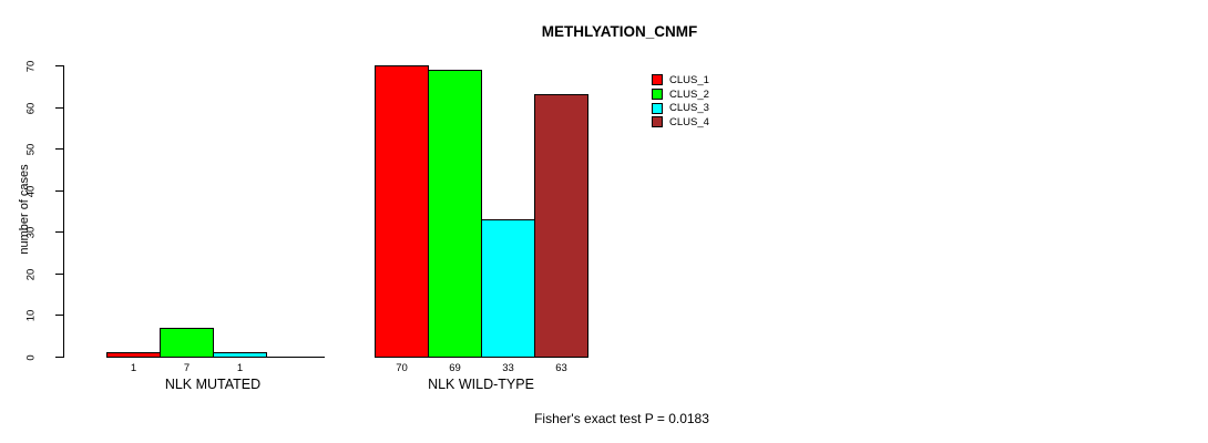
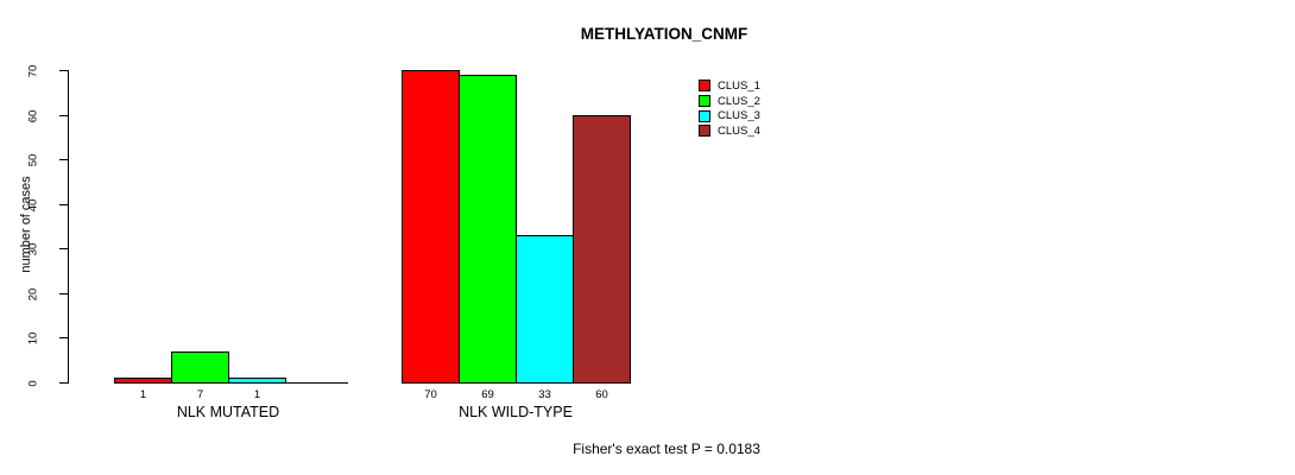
CLUS_4/NLK WILD-TYPE: 63 -> 60
